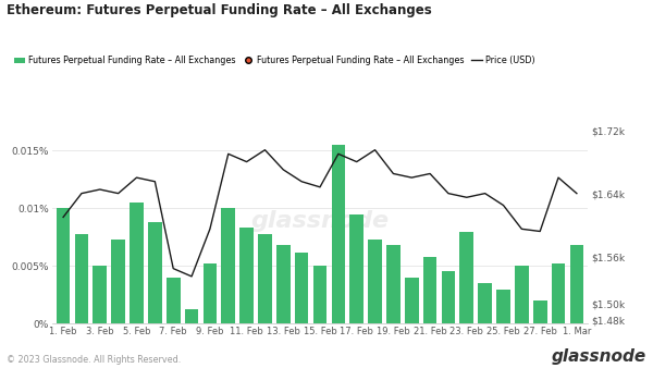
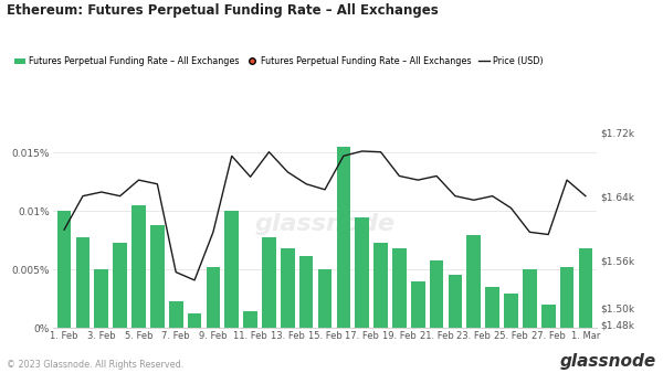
Price (USD)/1. Feb: $1.610k -> $1.598k
Futures Perpetual Funding Rate – All Exchanges/7. Feb: 0.0040% -> 0.0023%
Futures Perpetual Funding Rate – All Exchanges/11. Feb: 0.0083% -> 0.0015%
Price (USD)/11. Feb: $1.680k -> $1.664k
Price (USD)/17. Feb: $1.680k -> $1.696k
